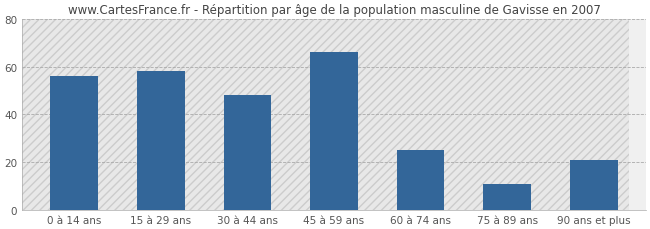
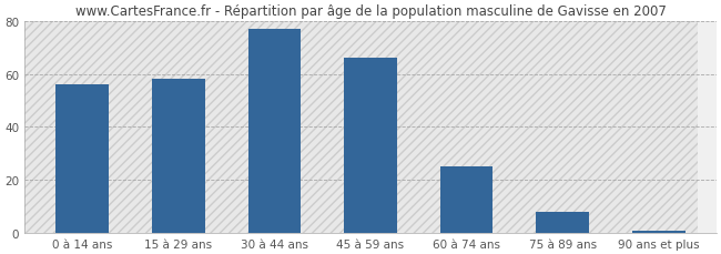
30 à 44 ans: 48 -> 77
75 à 89 ans: 11 -> 8
90 ans et plus: 21 -> 1
